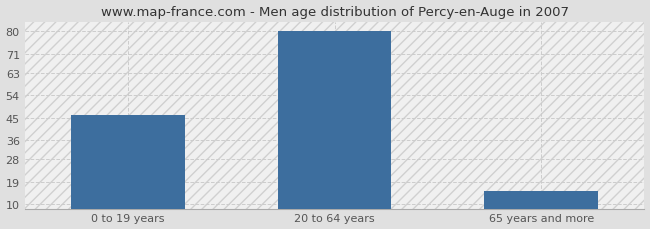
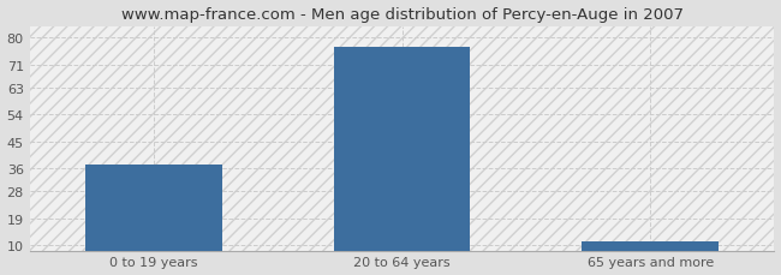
0 to 19 years: 46 -> 37
20 to 64 years: 80 -> 77
65 years and more: 15 -> 11
